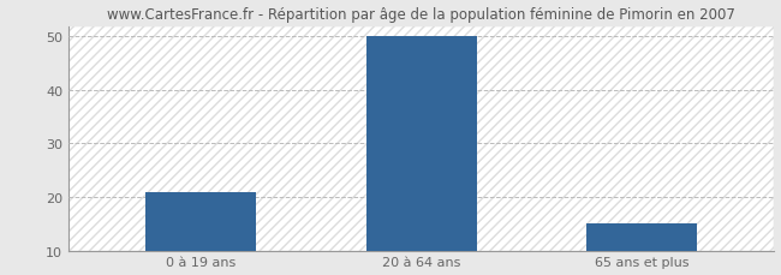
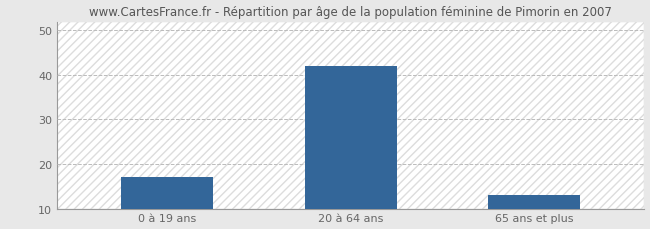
0 à 19 ans: 21 -> 17
20 à 64 ans: 50 -> 42
65 ans et plus: 15 -> 13
